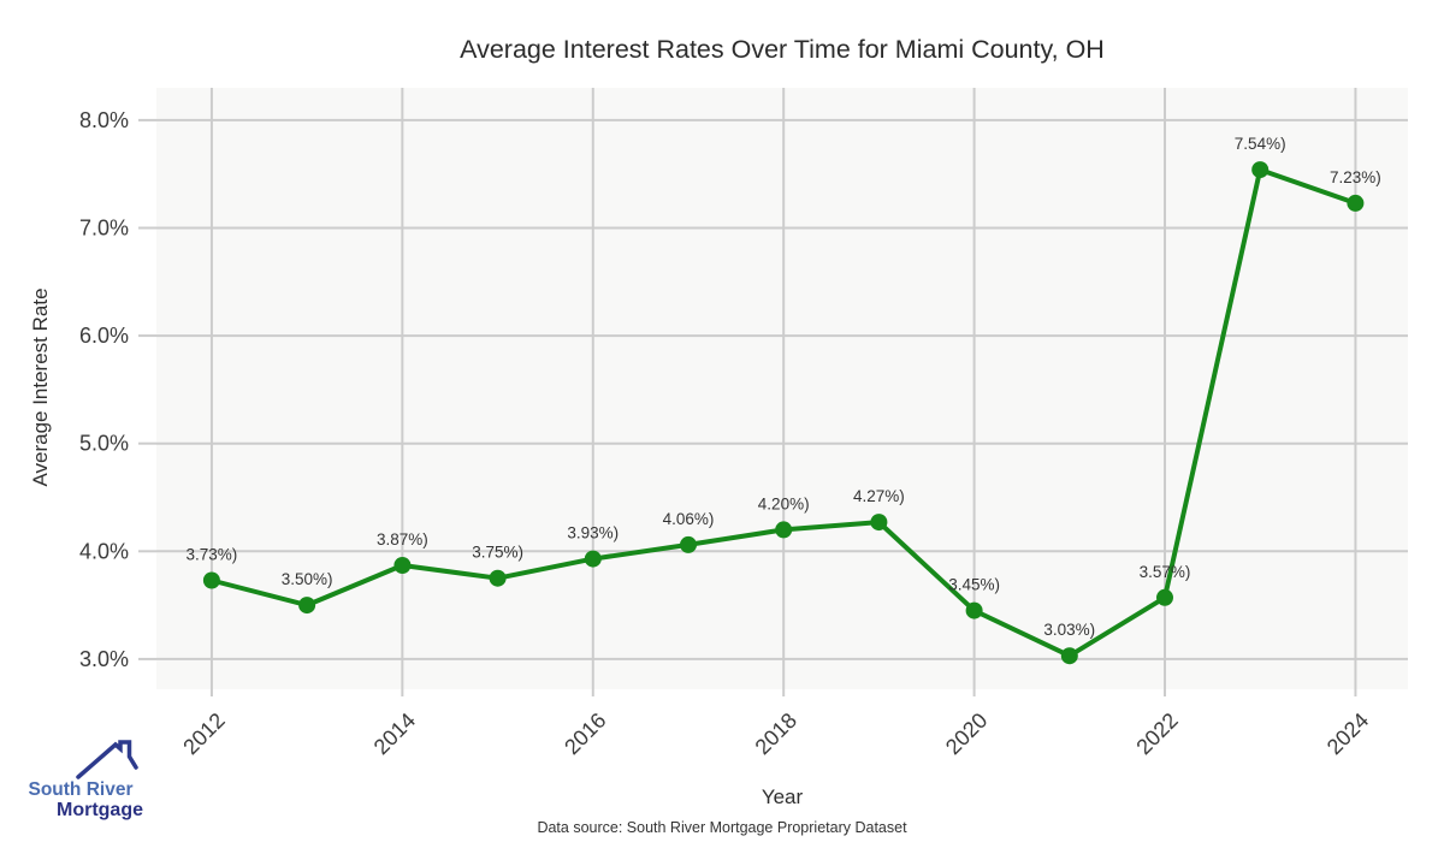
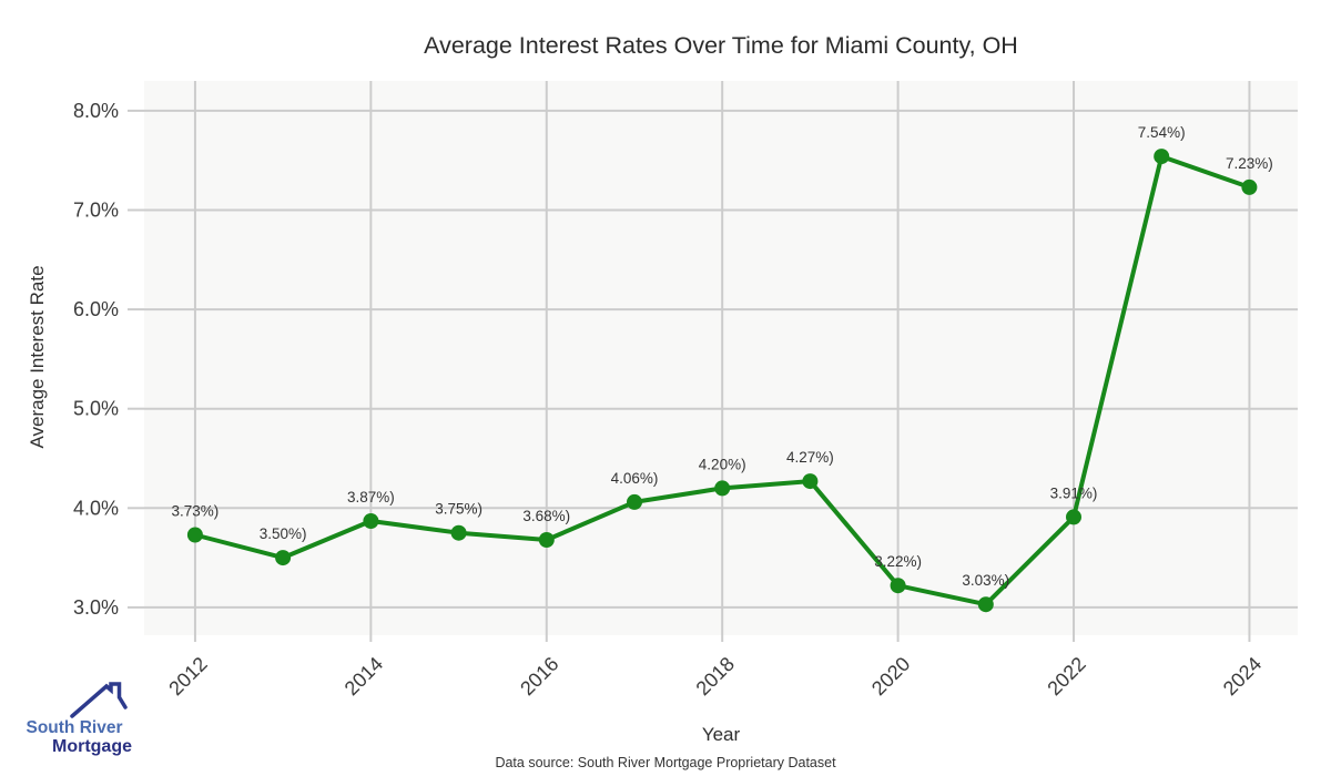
2016: 3.93% -> 3.68%
2020: 3.45% -> 3.22%
2022: 3.57% -> 3.91%
